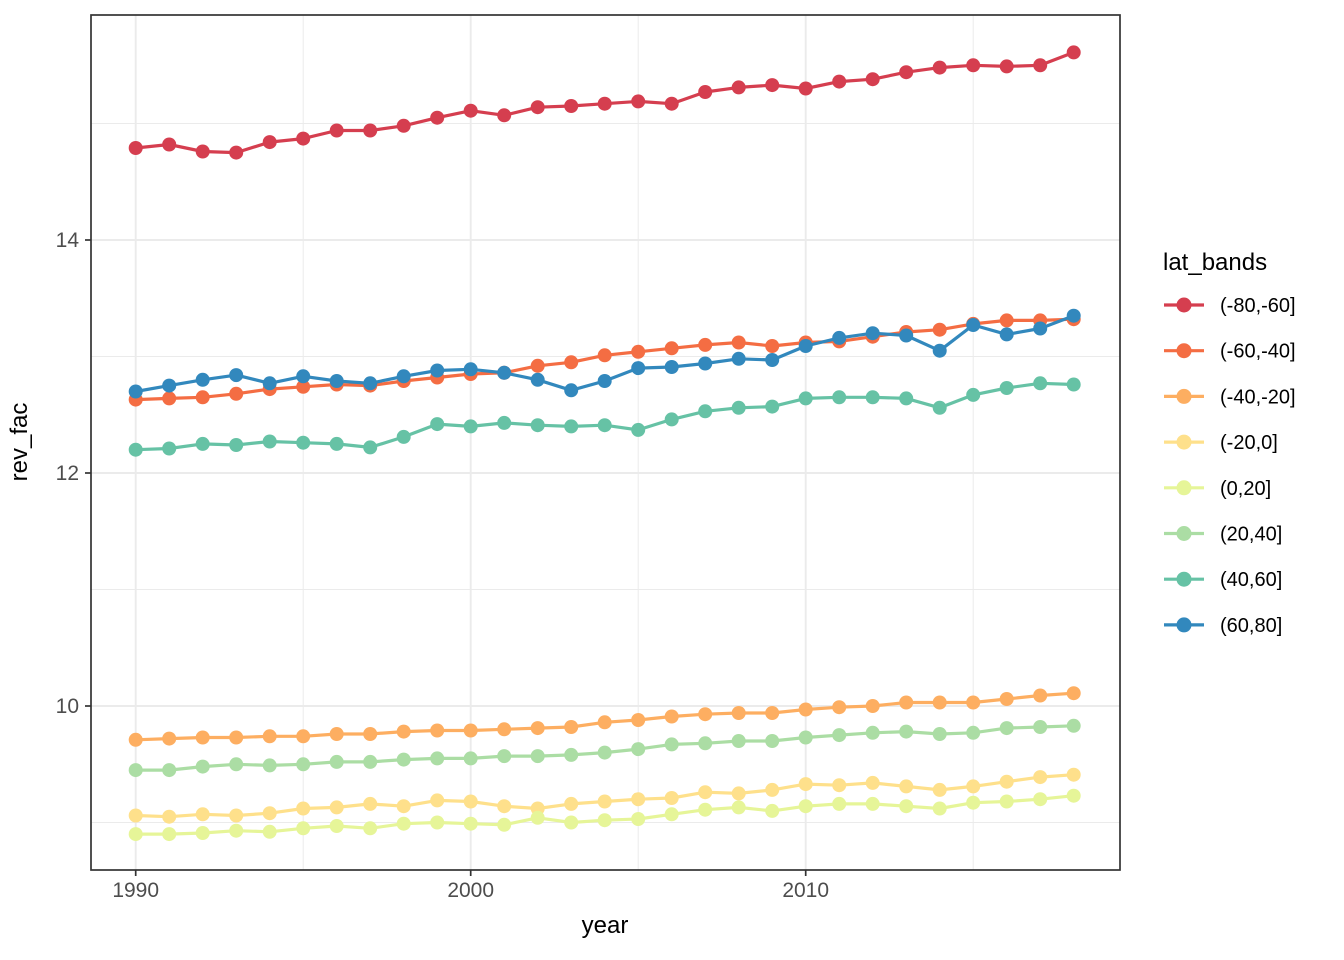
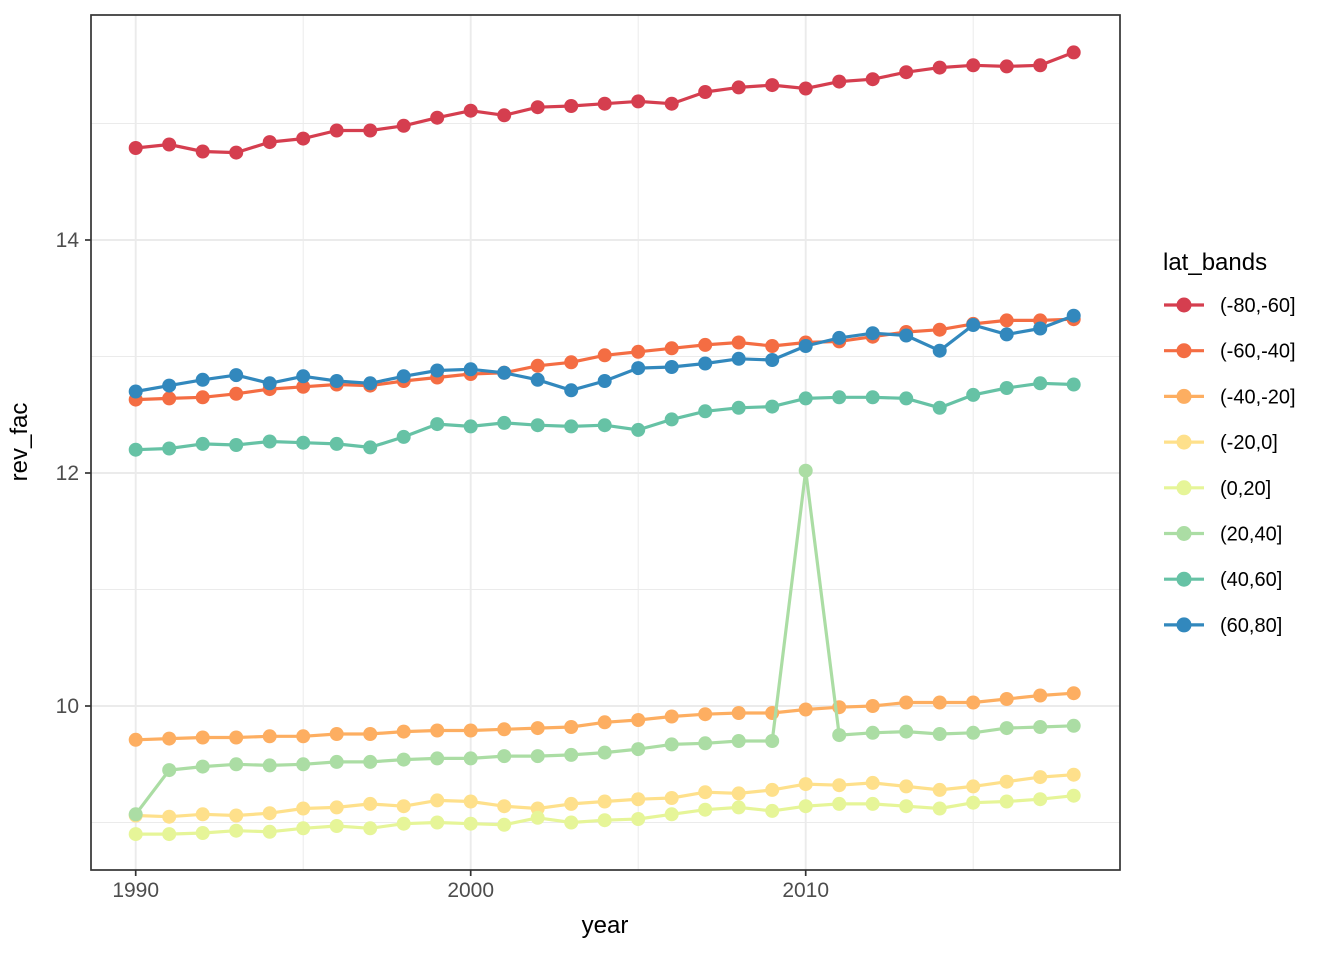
(20,40]/1990: 9.45 -> 9.07
(20,40]/2010: 9.73 -> 12.02
